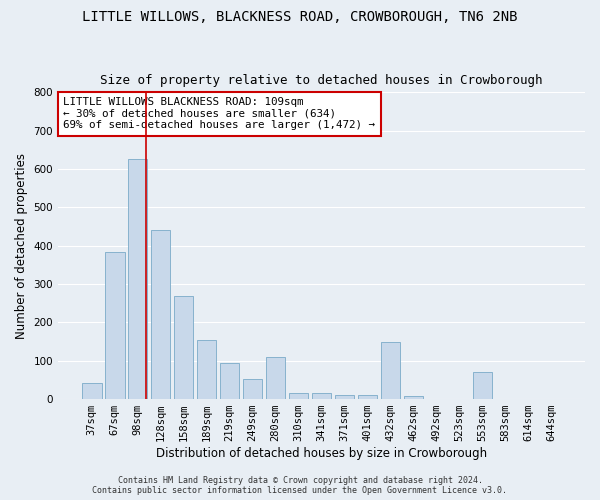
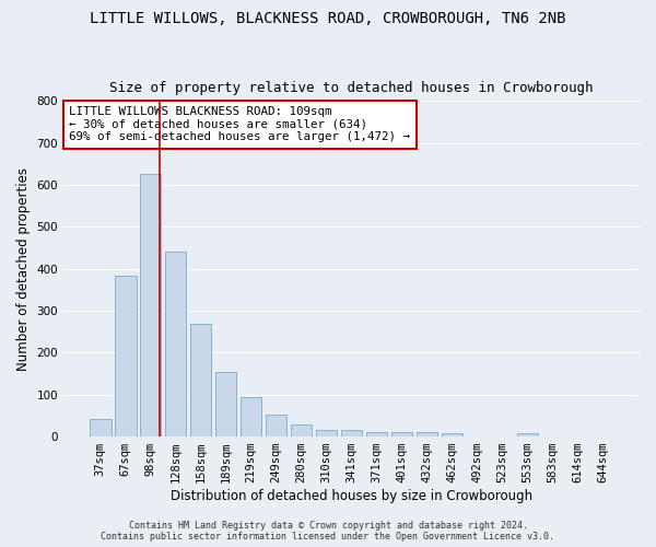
280sqm: 110 -> 28
432sqm: 150 -> 10
553sqm: 70 -> 8
